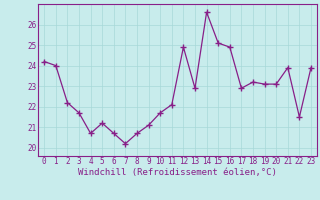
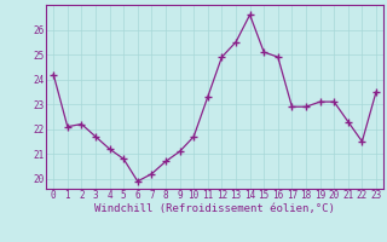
1: 24.0 -> 22.1
4: 20.7 -> 21.2
5: 21.2 -> 20.8
6: 20.7 -> 19.9
11: 22.1 -> 23.3
13: 22.9 -> 25.5
18: 23.2 -> 22.9
21: 23.9 -> 22.3
23: 23.9 -> 23.5
